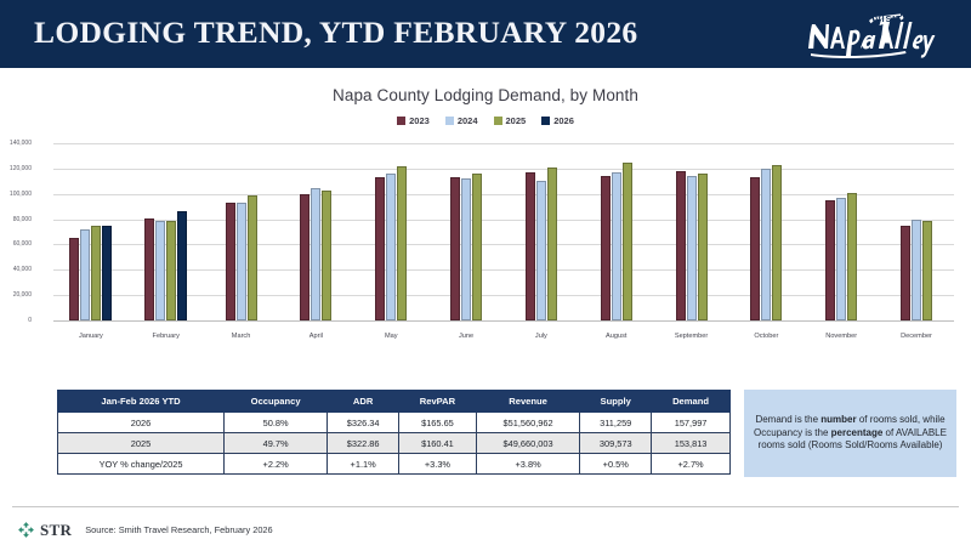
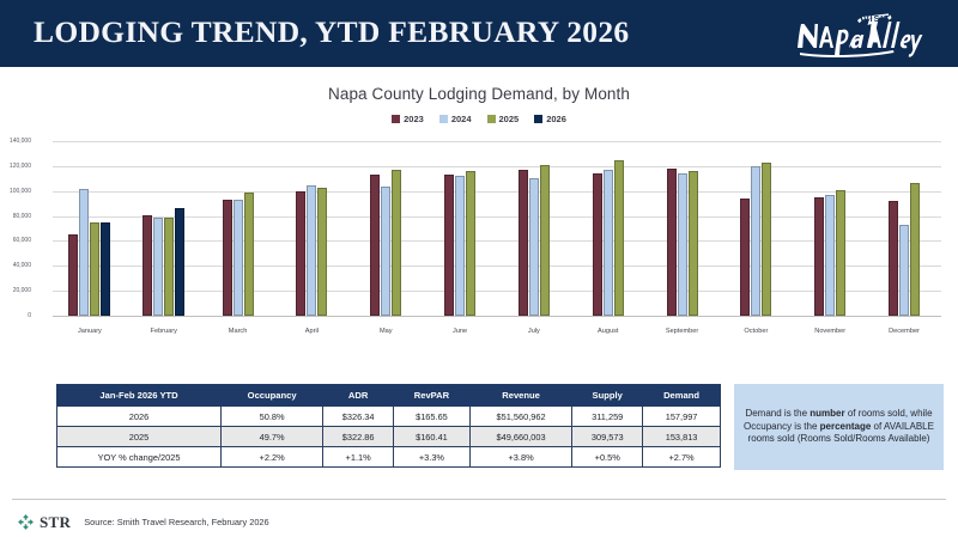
2024/January: 72000 -> 102000
2024/May: 116000 -> 104000
2025/May: 122000 -> 117000
2023/October: 113000 -> 94000
2023/December: 75000 -> 92000
2024/December: 80000 -> 73000
2025/December: 79000 -> 106000
